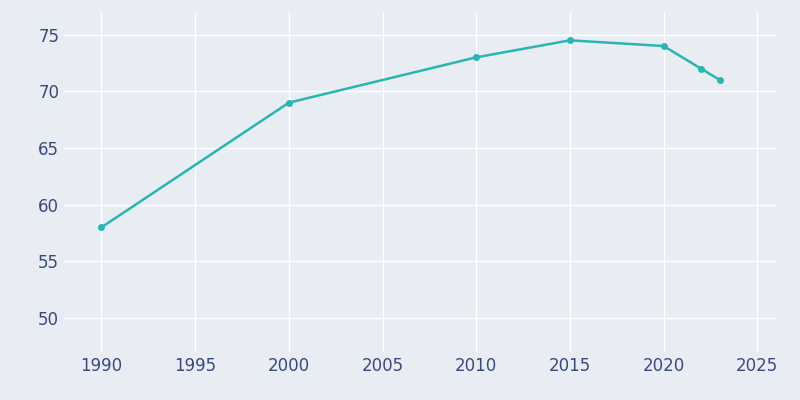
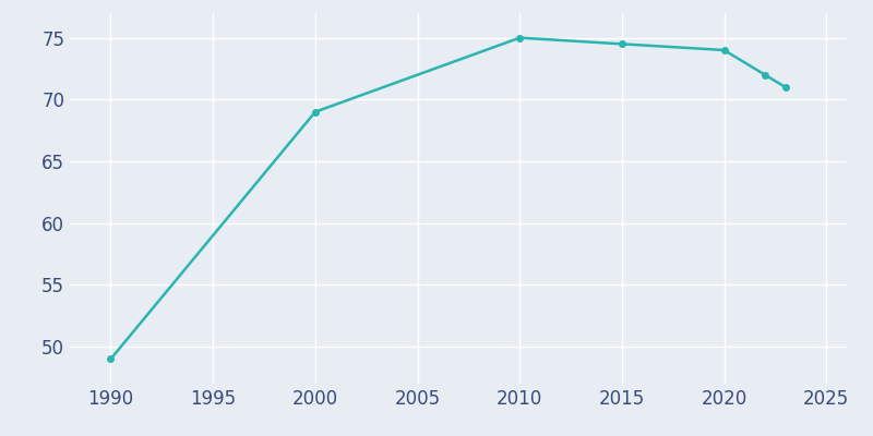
1990: 58.0 -> 49.0
2010: 73.0 -> 75.0
